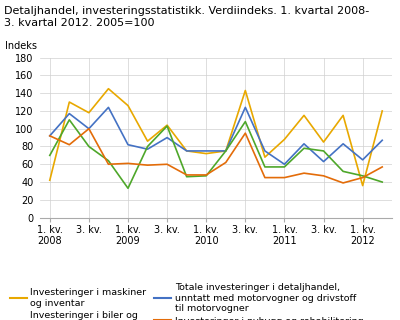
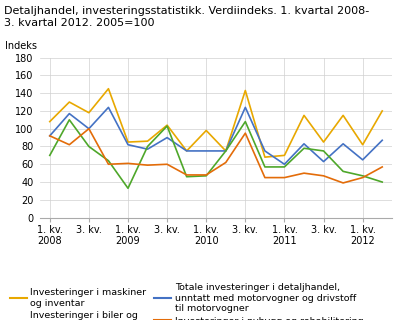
Investeringer i maskiner og inventar/1. kv. 2008: 42 -> 108
Investeringer i maskiner og inventar/1. kv. 2009: 126 -> 85
Investeringer i maskiner og inventar/1. kv. 2010: 72 -> 98
Investeringer i maskiner og inventar/1. kv. 2011: 88 -> 70
Investeringer i maskiner og inventar/1. kv. 2012: 36 -> 82
